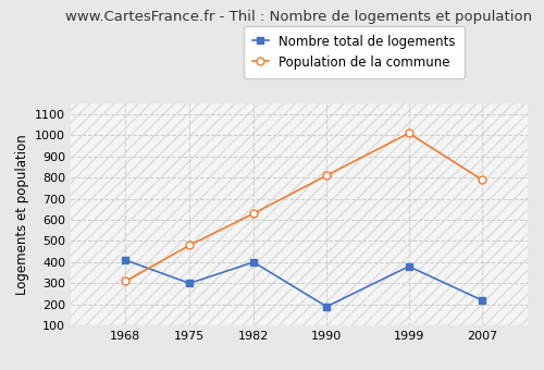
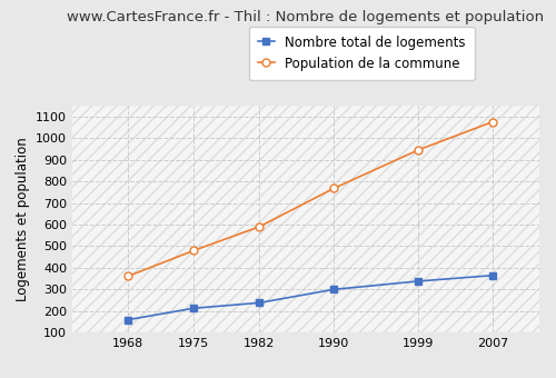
Nombre total de logements/1968: 410 -> 160
Population de la commune/1968: 310 -> 360
Nombre total de logements/1975: 300 -> 210
Nombre total de logements/1982: 400 -> 240
Population de la commune/1982: 630 -> 590
Nombre total de logements/1990: 190 -> 300
Population de la commune/1990: 810 -> 770
Nombre total de logements/1999: 380 -> 340
Population de la commune/1999: 1010 -> 940
Nombre total de logements/2007: 220 -> 360
Population de la commune/2007: 790 -> 1080
